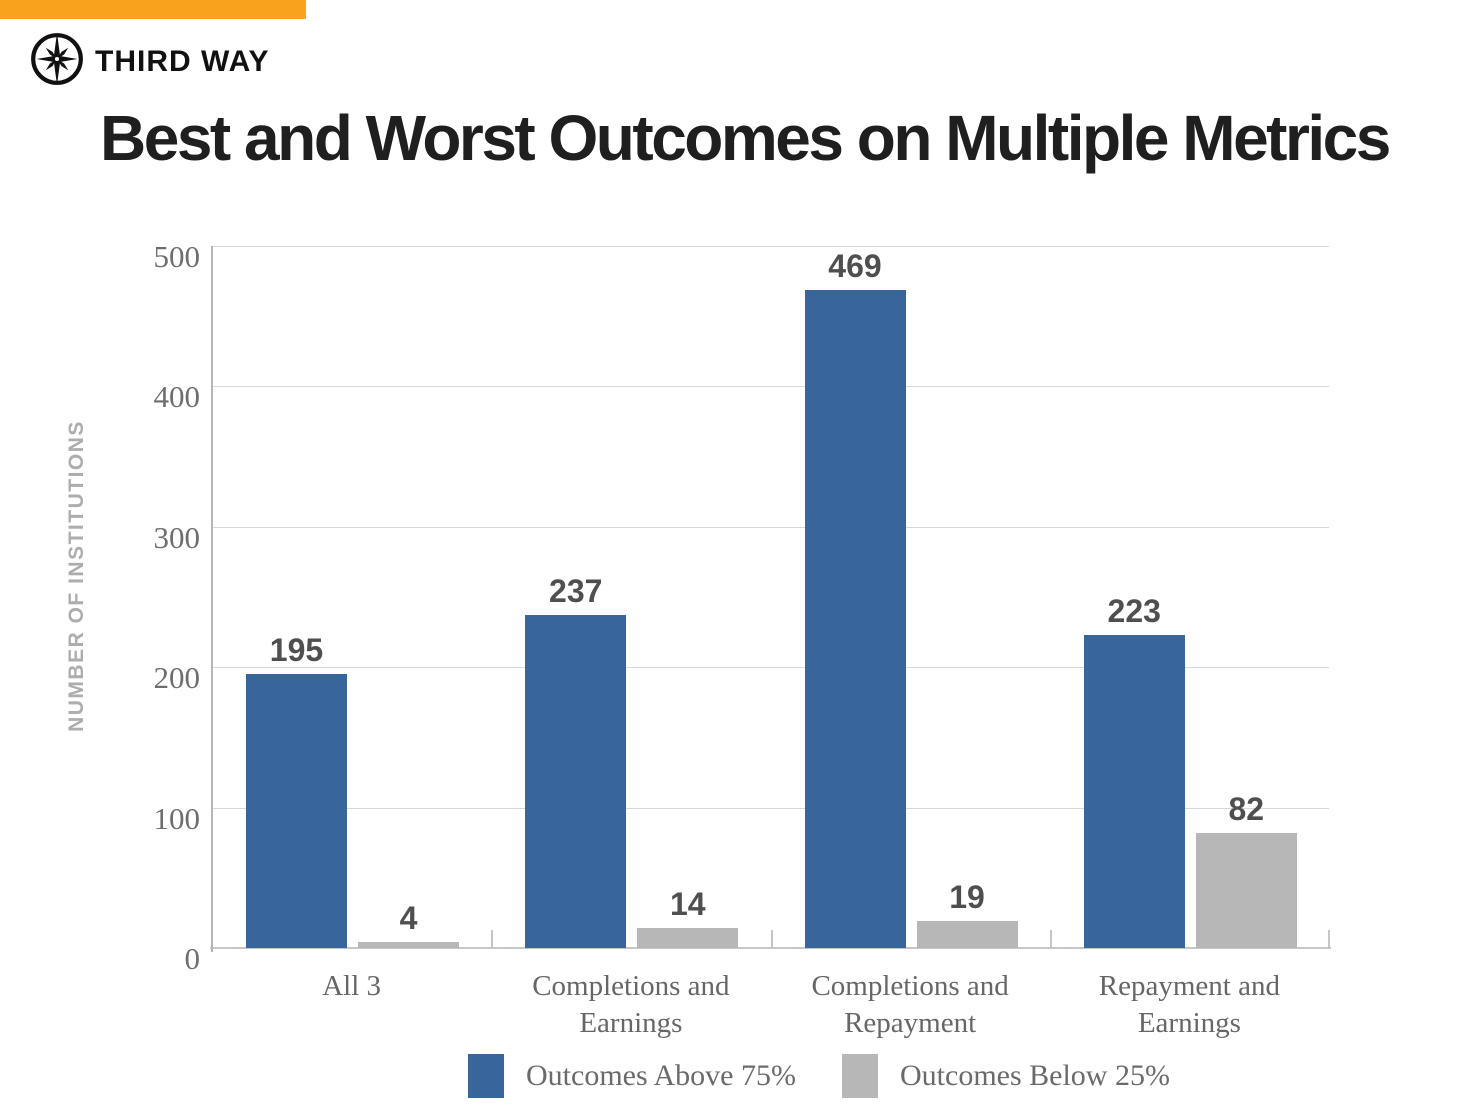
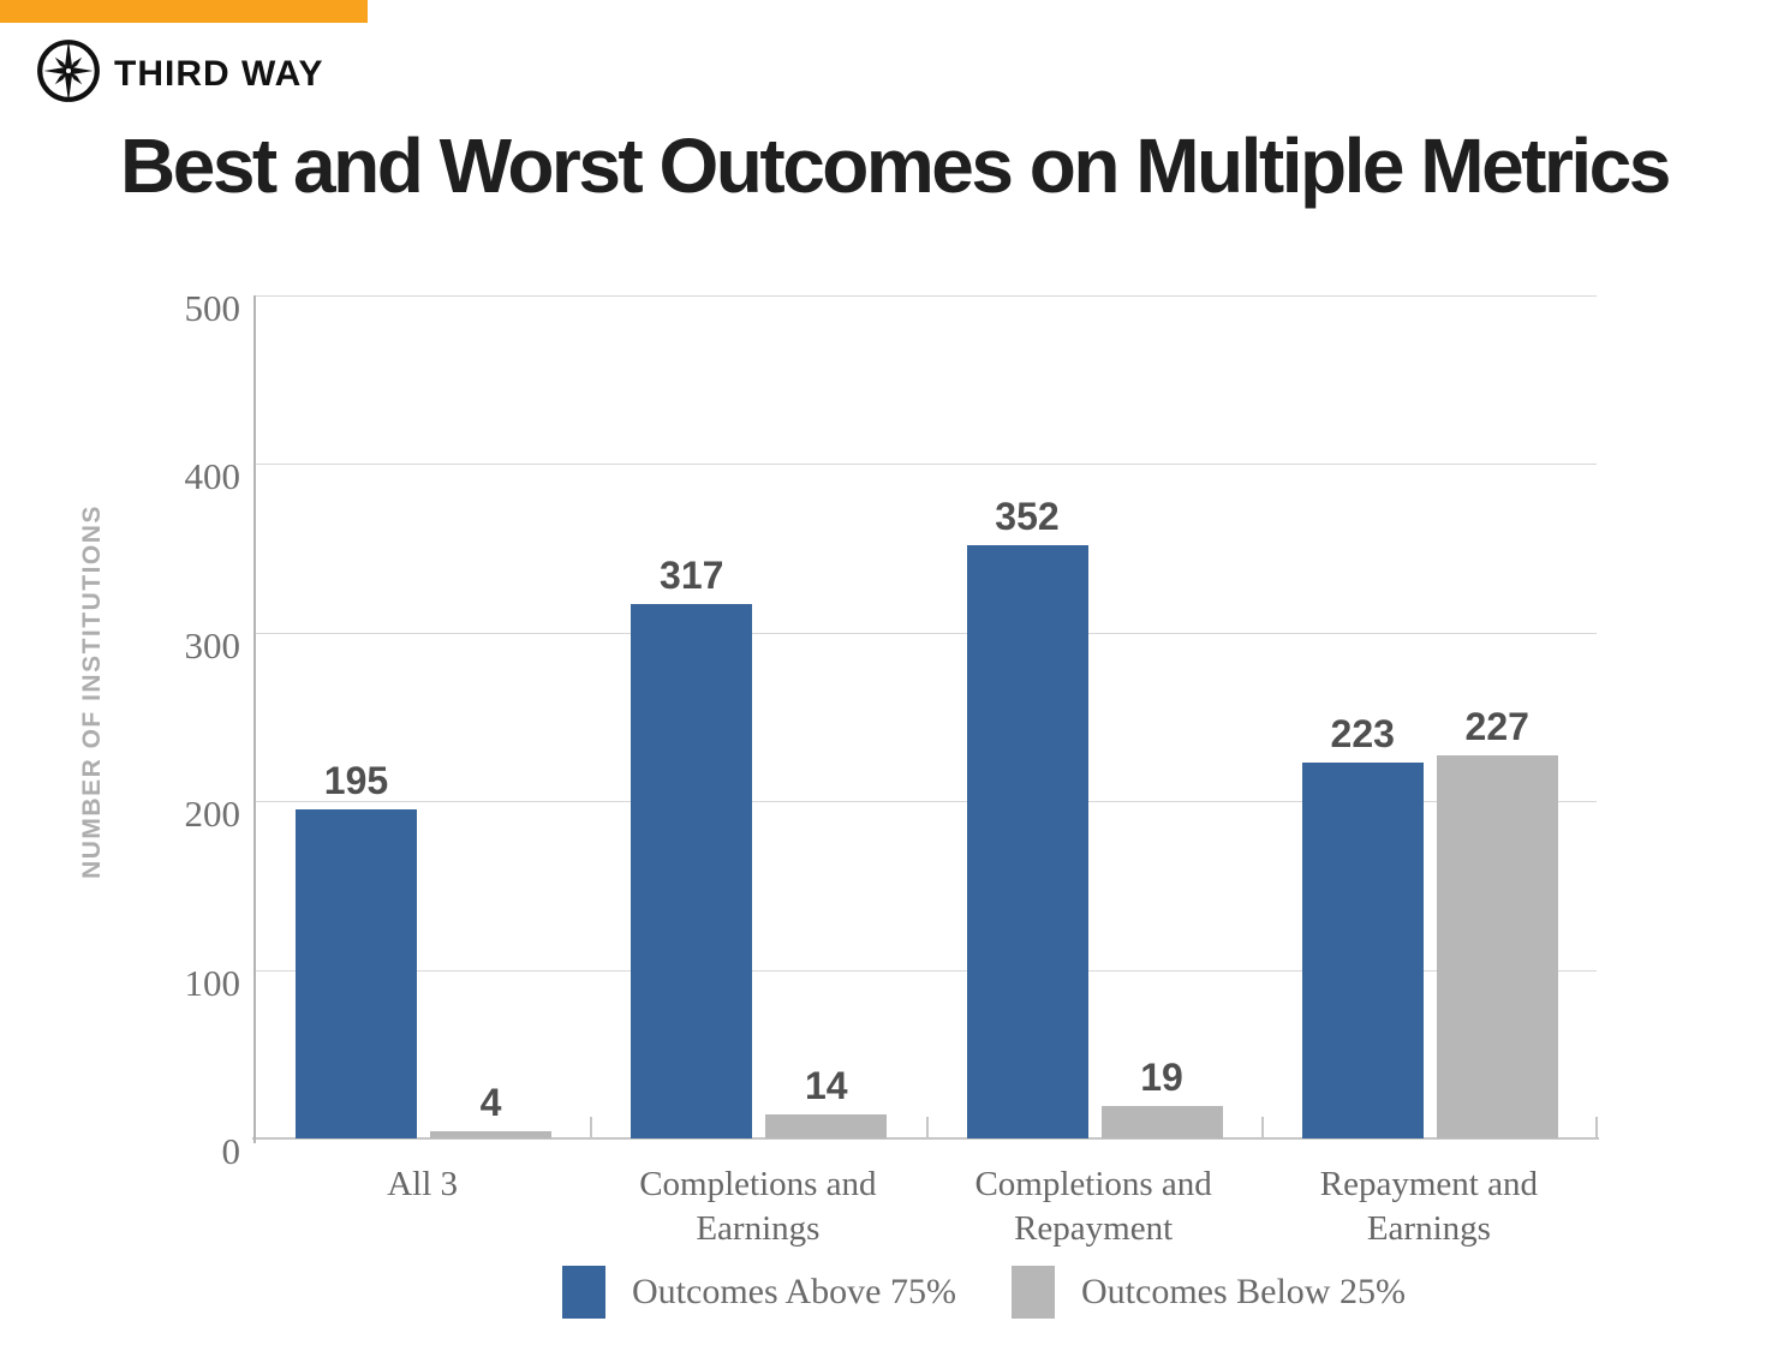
Outcomes Above 75%/Completions and Earnings: 237 -> 317
Outcomes Above 75%/Completions and Repayment: 469 -> 352
Outcomes Below 25%/Repayment and Earnings: 82 -> 227
